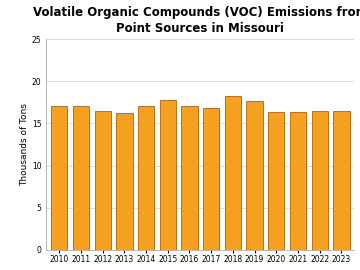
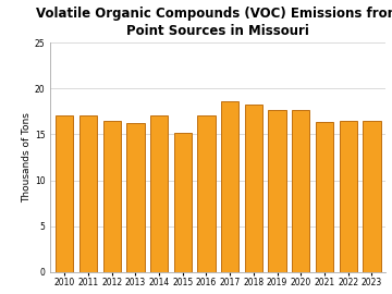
2015: 17.8 -> 15.2
2017: 16.8 -> 18.6
2020: 16.4 -> 17.6
